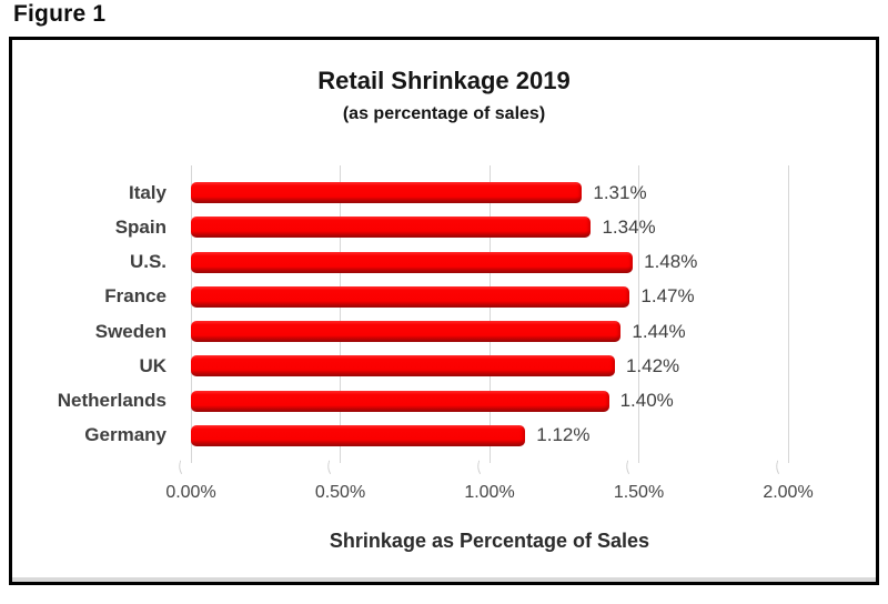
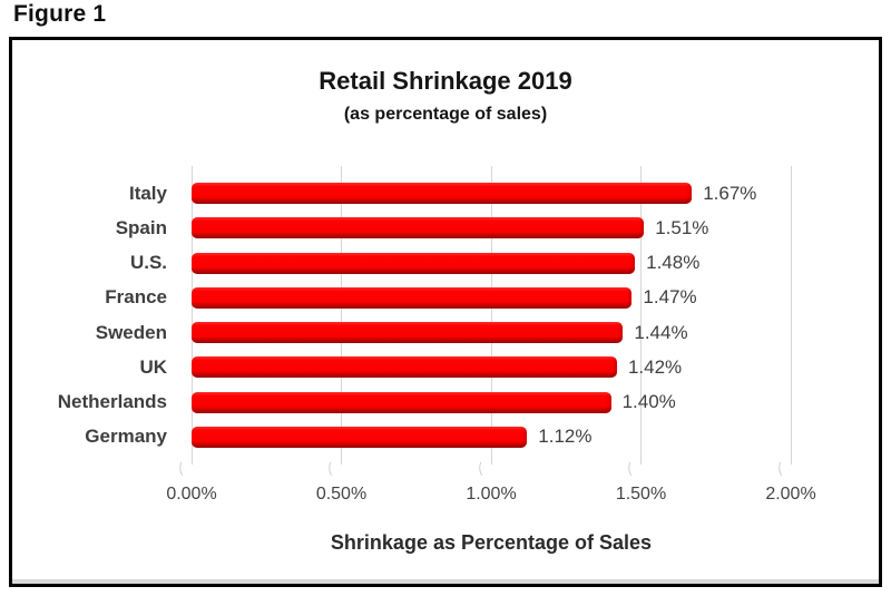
Italy: 1.31% -> 1.67%
Spain: 1.34% -> 1.51%
